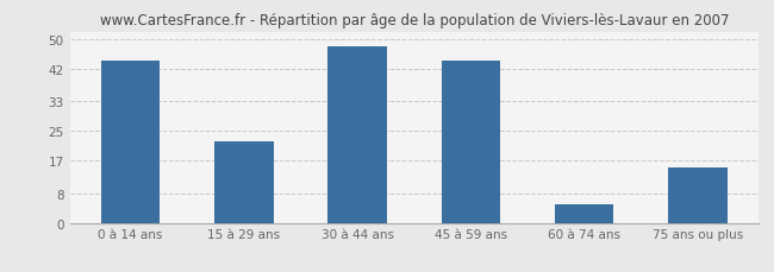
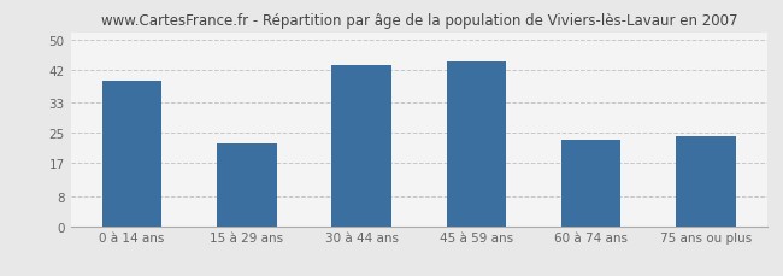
0 à 14 ans: 44 -> 39
30 à 44 ans: 48 -> 43
60 à 74 ans: 5 -> 23
75 ans ou plus: 15 -> 24
